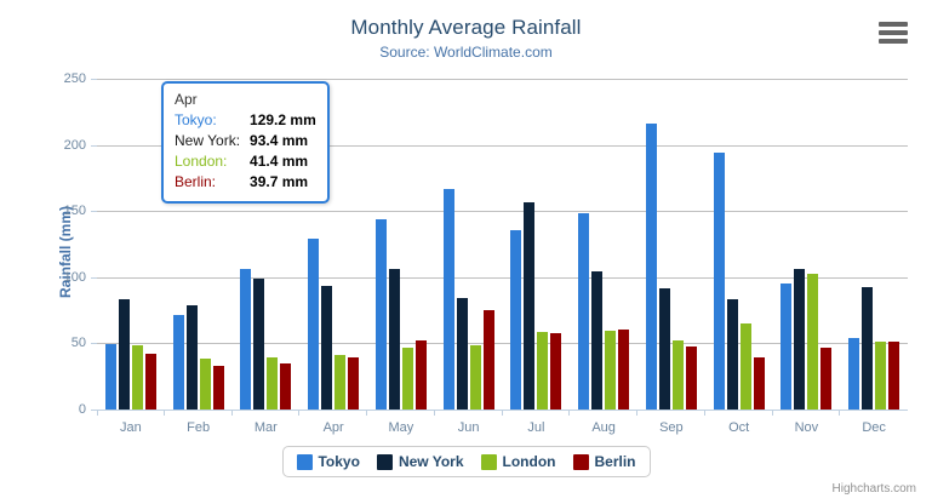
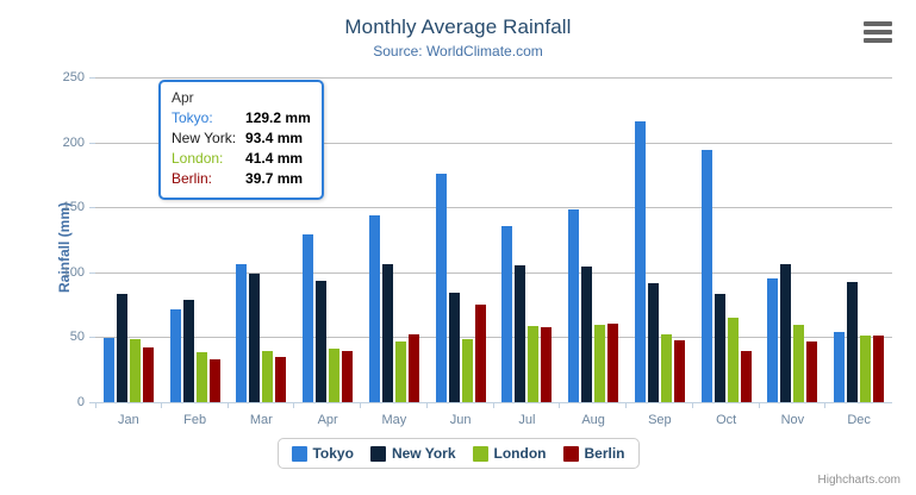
Tokyo/Jun: 167 -> 176
New York/Jul: 157 -> 105
London/Nov: 103 -> 59
